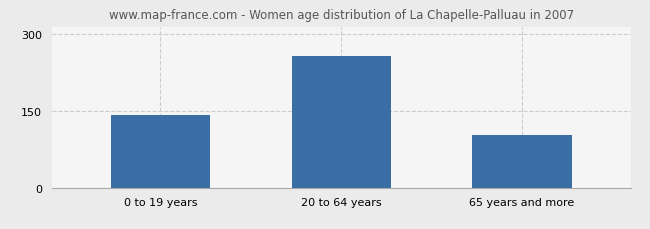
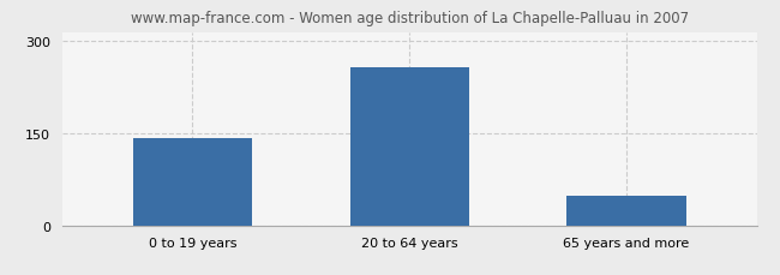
65 years and more: 102 -> 48
